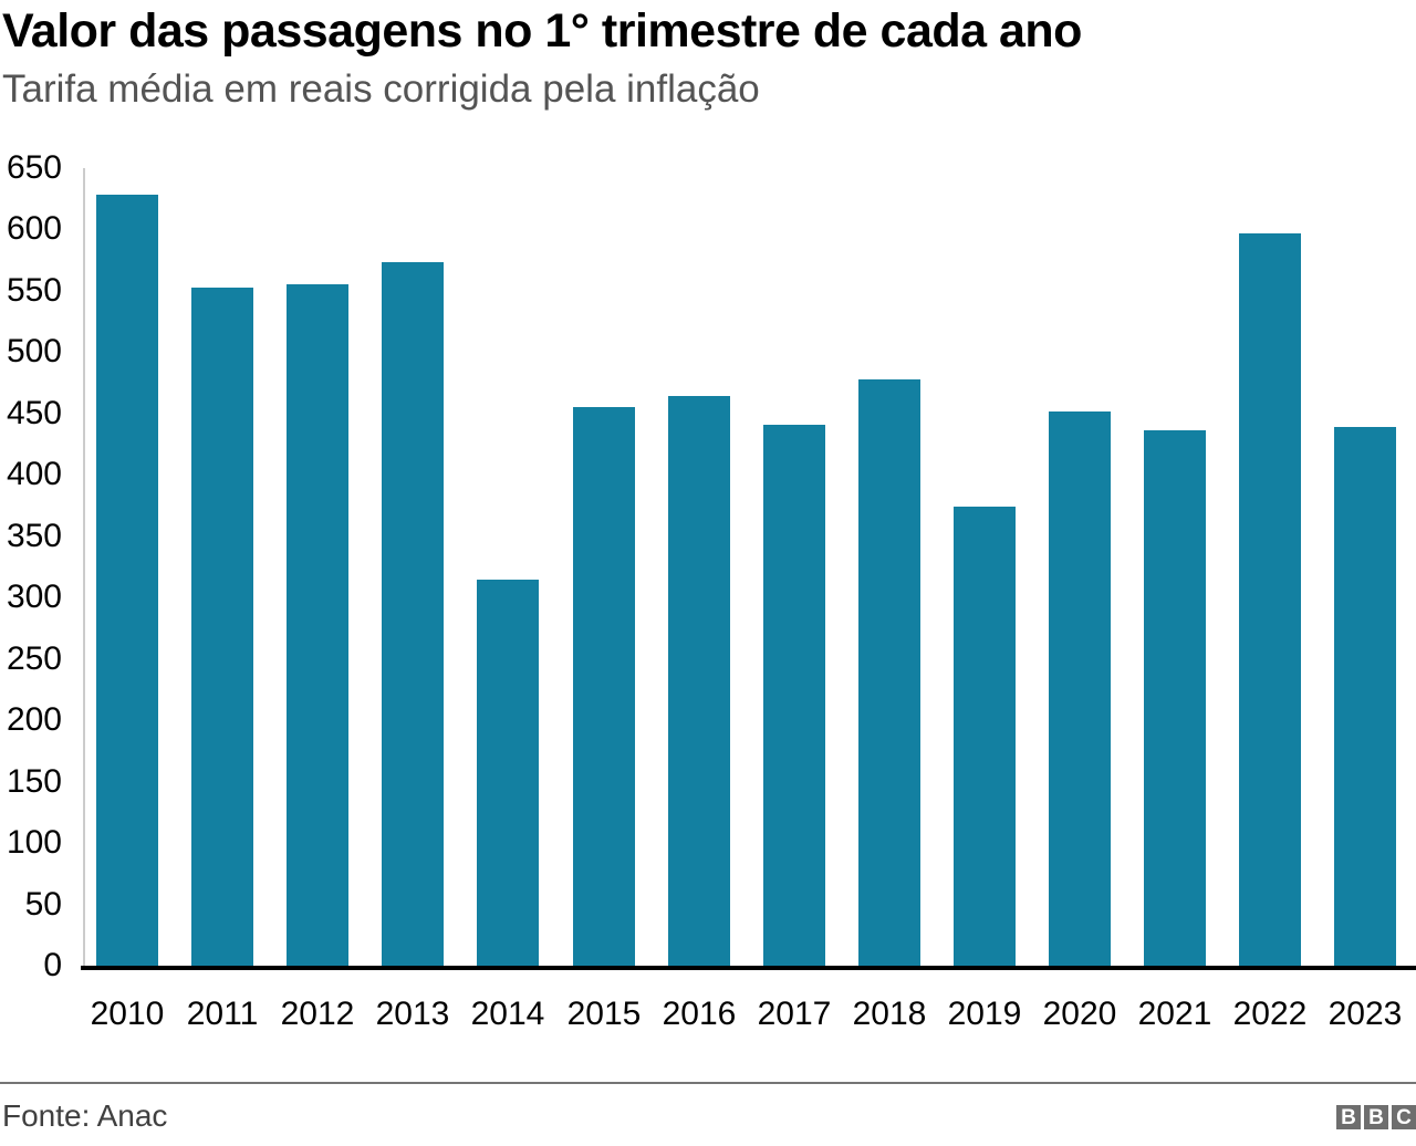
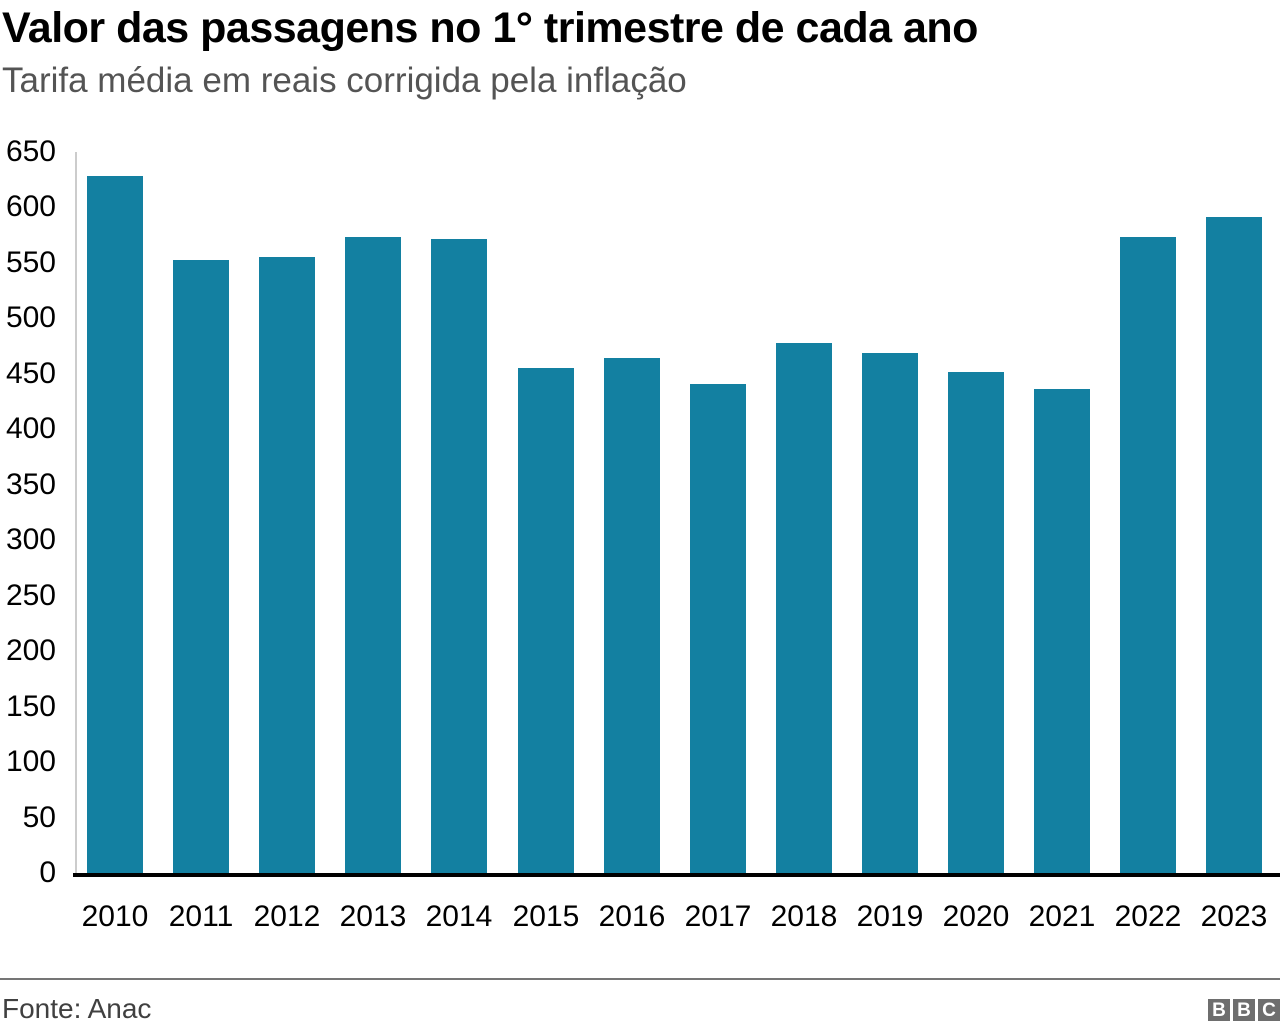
2014: 315 -> 572
2019: 374 -> 469
2022: 597 -> 573
2023: 439 -> 591
